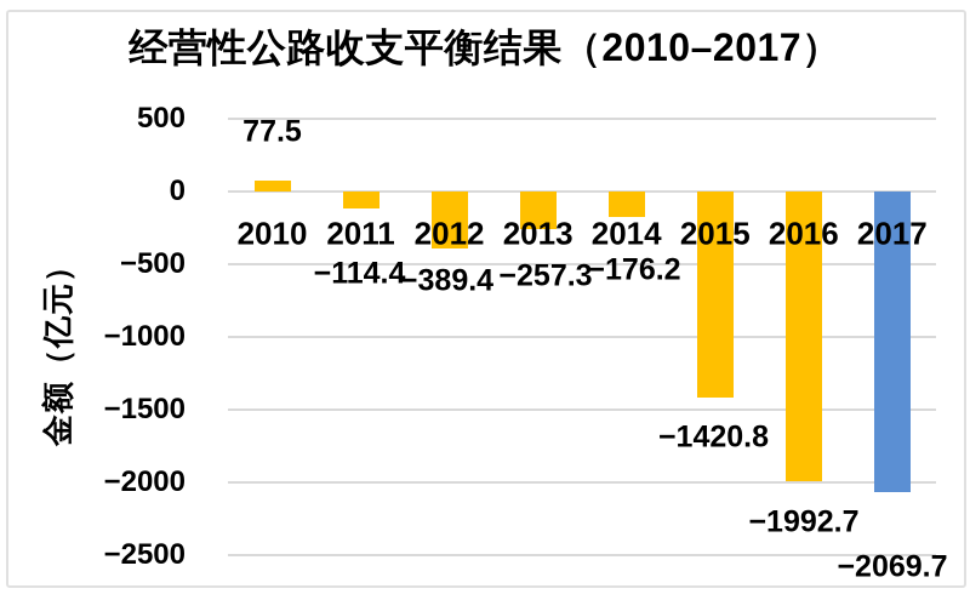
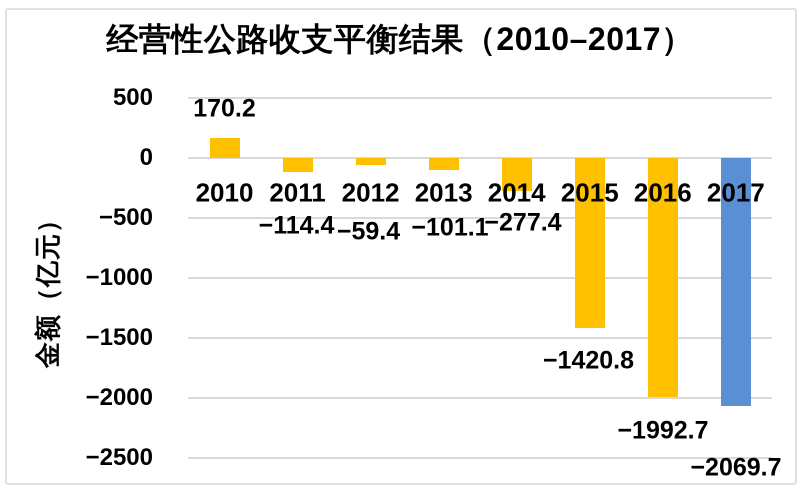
2010: 77.5 -> 170.2
2012: −389.4 -> −59.4
2013: −257.3 -> −101.1
2014: −176.2 -> −277.4
